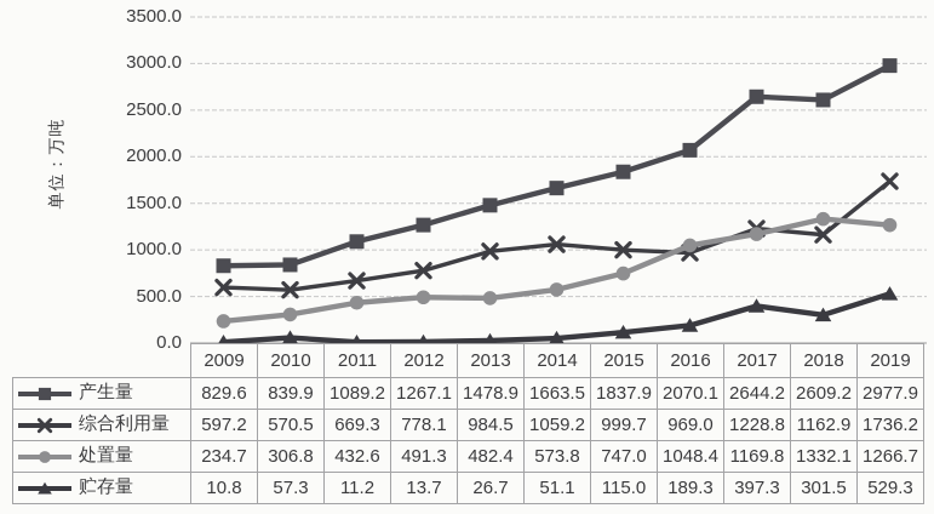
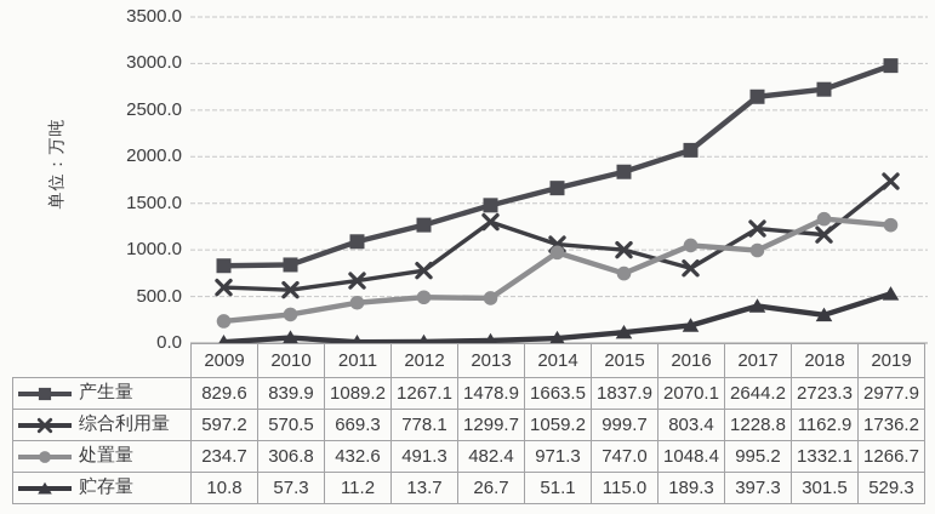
综合利用量/2013: 984.5 -> 1299.7
处置量/2014: 573.8 -> 971.3
综合利用量/2016: 969.0 -> 803.4
处置量/2017: 1169.8 -> 995.2
产生量/2018: 2609.2 -> 2723.3
